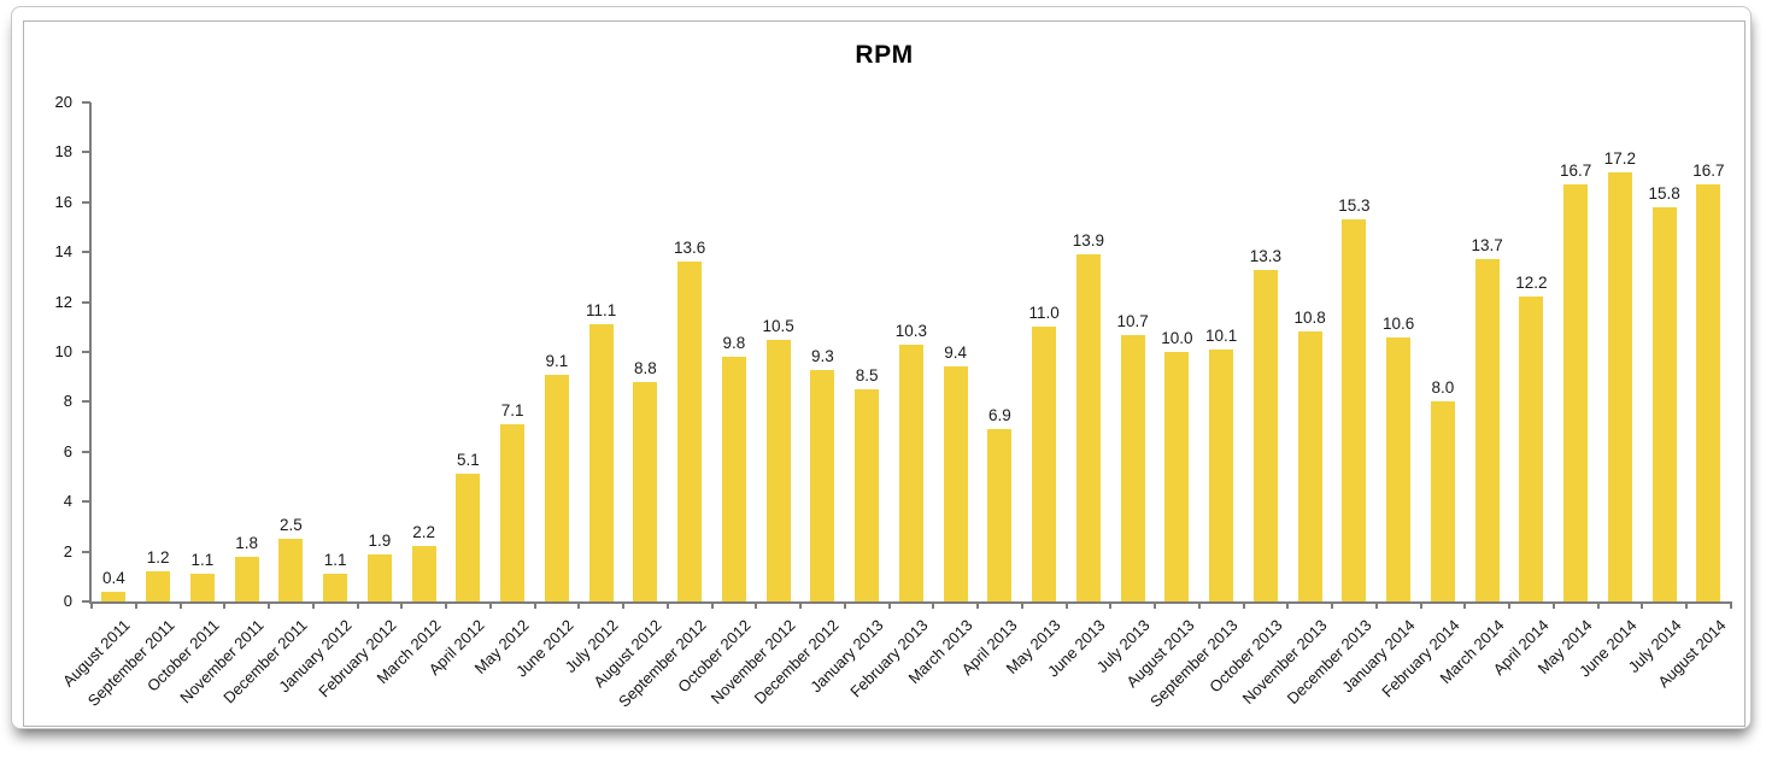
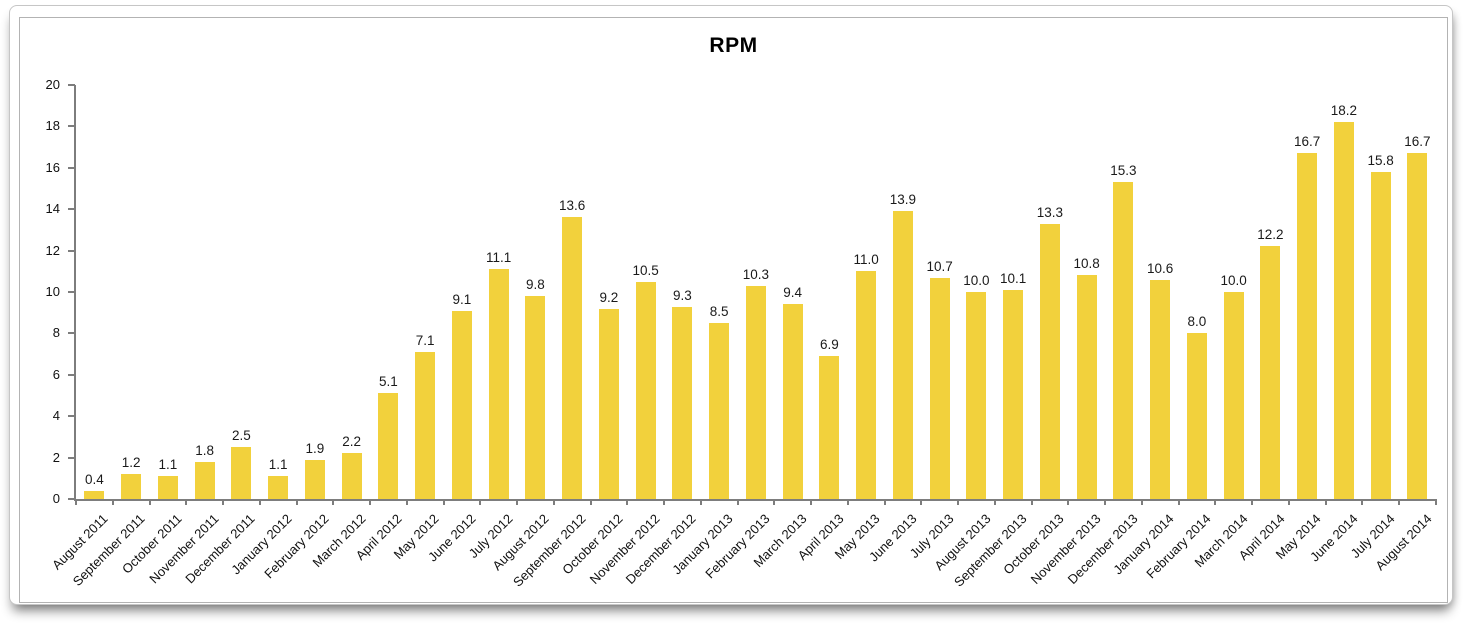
August 2012: 8.8 -> 9.8
October 2012: 9.8 -> 9.2
March 2014: 13.7 -> 10.0
June 2014: 17.2 -> 18.2
